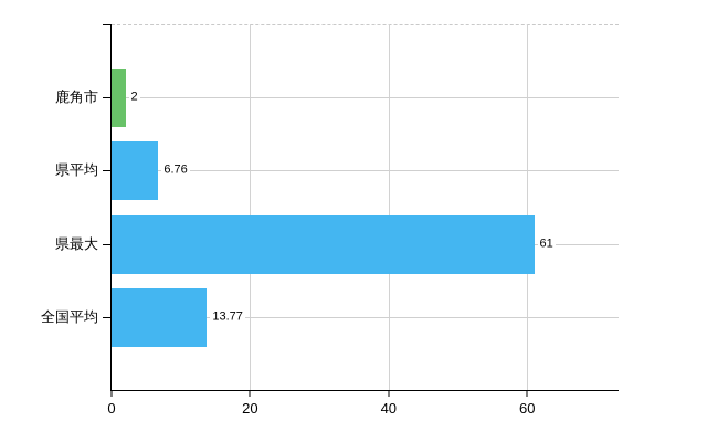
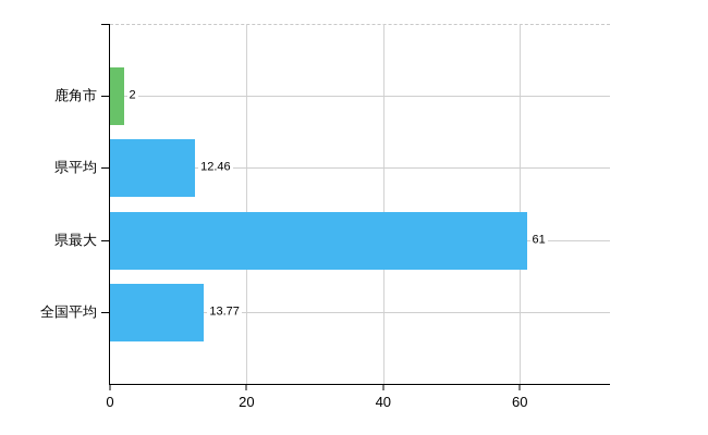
県平均: 6.76 -> 12.46
